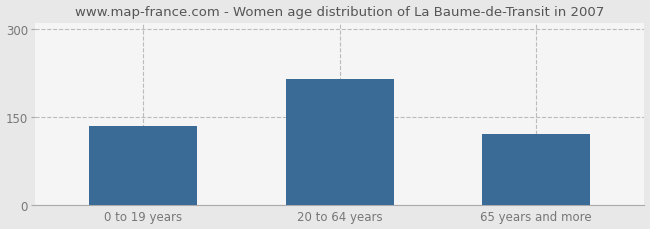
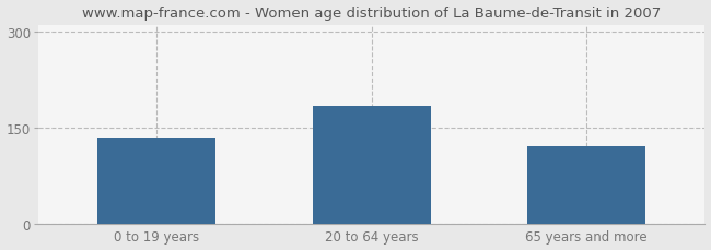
20 to 64 years: 214 -> 183
